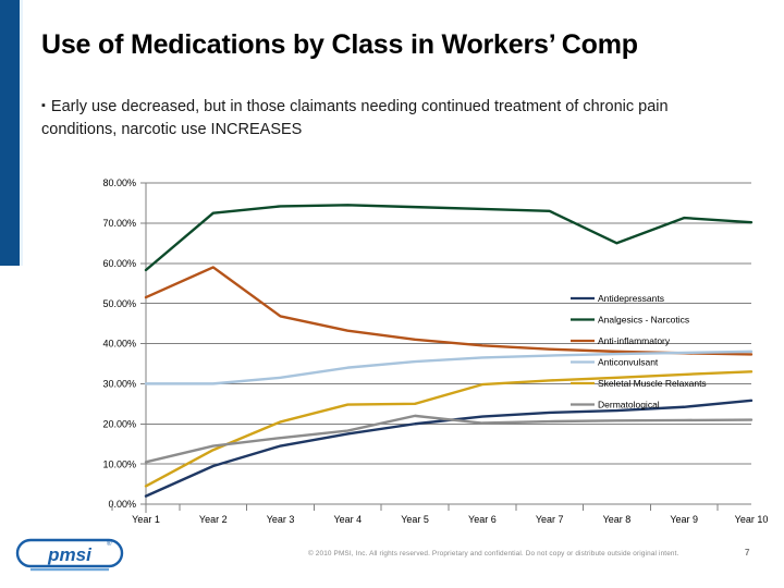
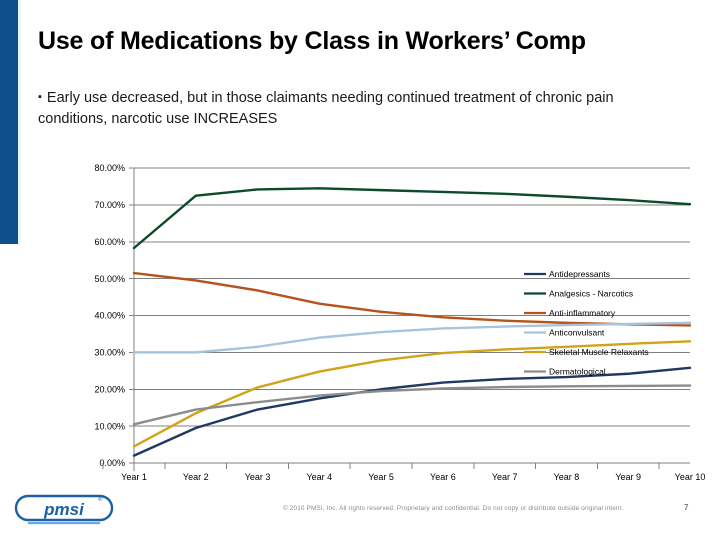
Anti-inflammatory/Year 2: 59% -> 50%
Skeletal Muscle Relaxants/Year 5: 25% -> 28%
Dermatological/Year 5: 22% -> 20%
Analgesics - Narcotics/Year 8: 65% -> 72%
